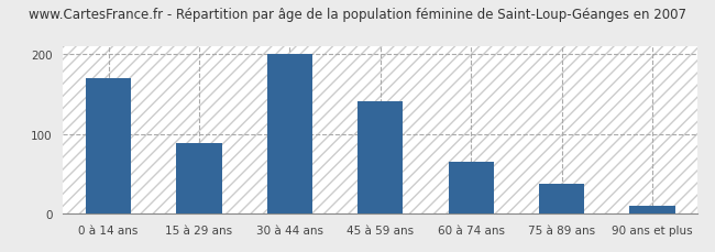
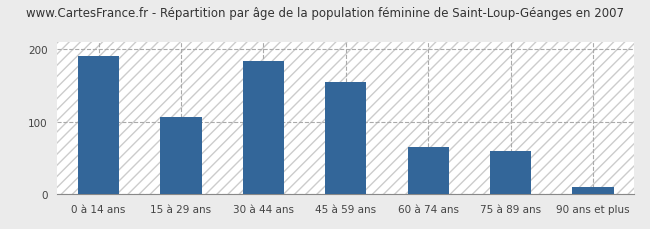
0 à 14 ans: 170 -> 190
15 à 29 ans: 88 -> 106
30 à 44 ans: 200 -> 184
45 à 59 ans: 140 -> 154
75 à 89 ans: 37 -> 60
